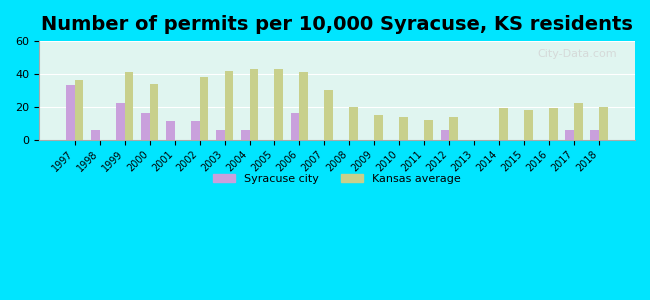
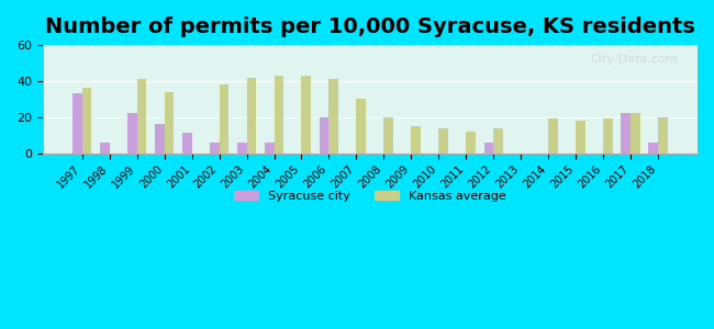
Syracuse city/2002: 11 -> 6
Syracuse city/2006: 16 -> 20
Syracuse city/2017: 6 -> 22
